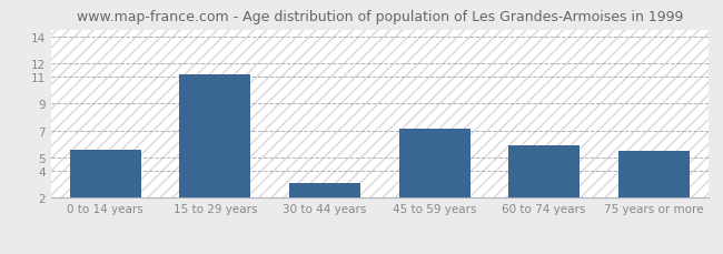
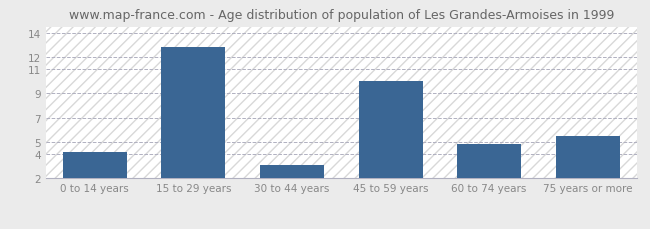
0 to 14 years: 5.6 -> 4.2
15 to 29 years: 11.2 -> 12.8
45 to 59 years: 7.1 -> 10.0
60 to 74 years: 5.9 -> 4.8
